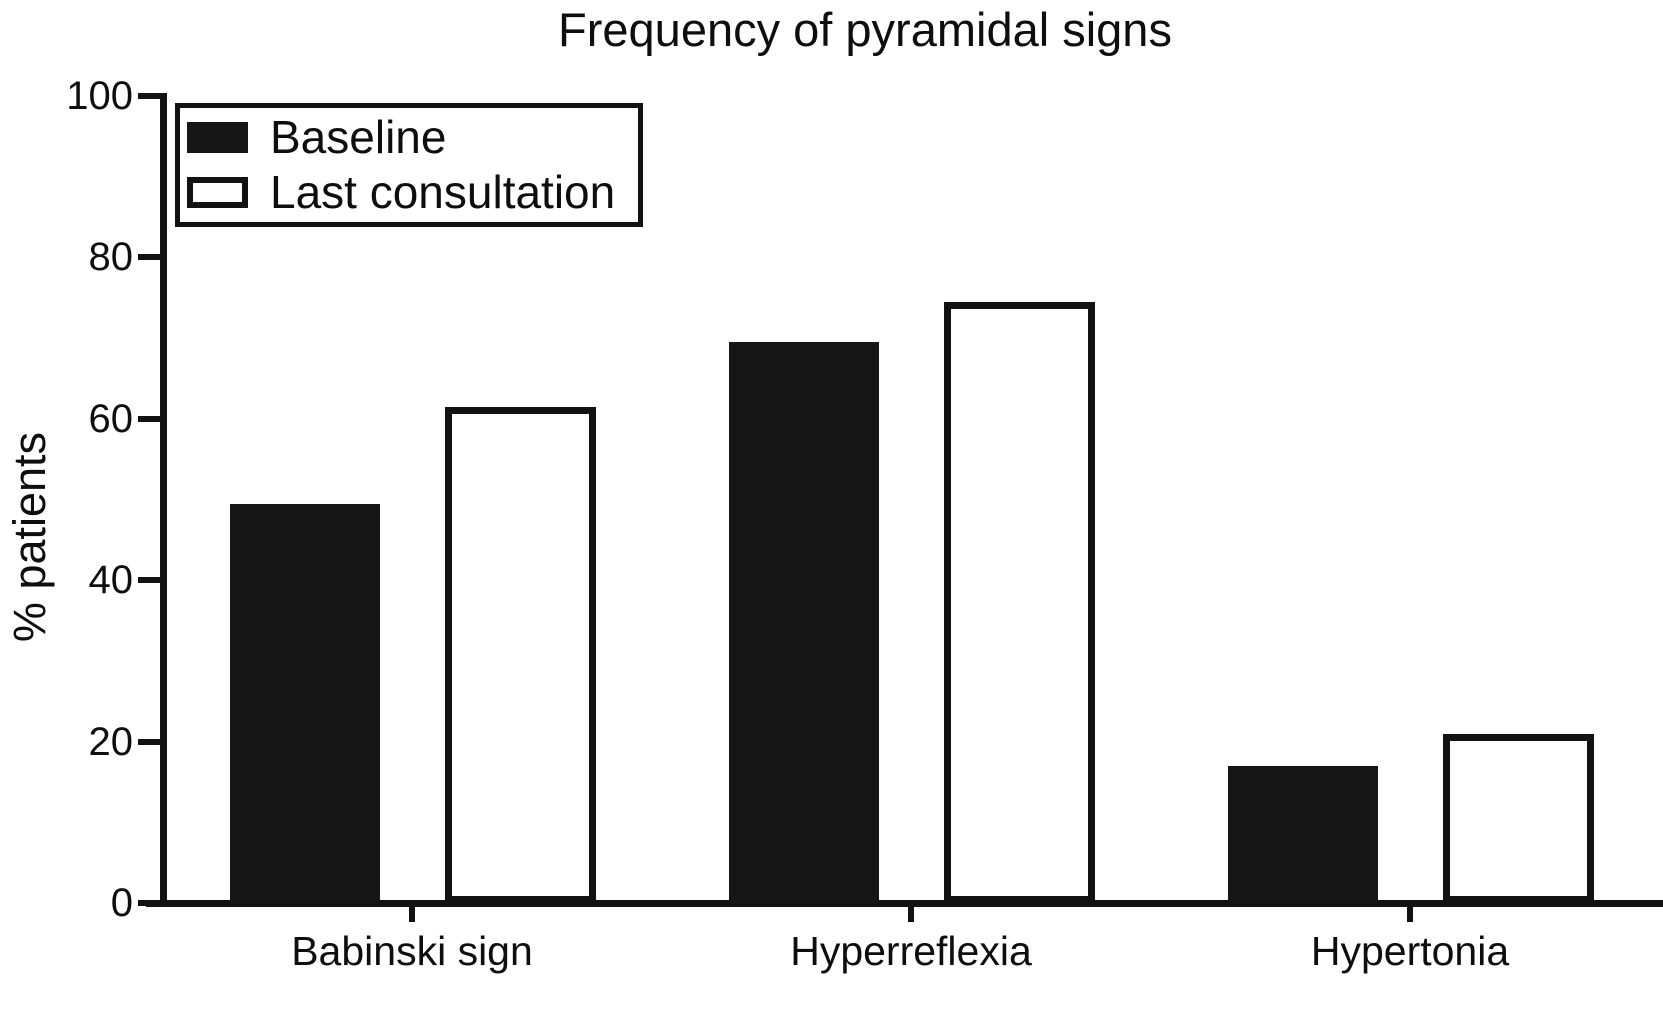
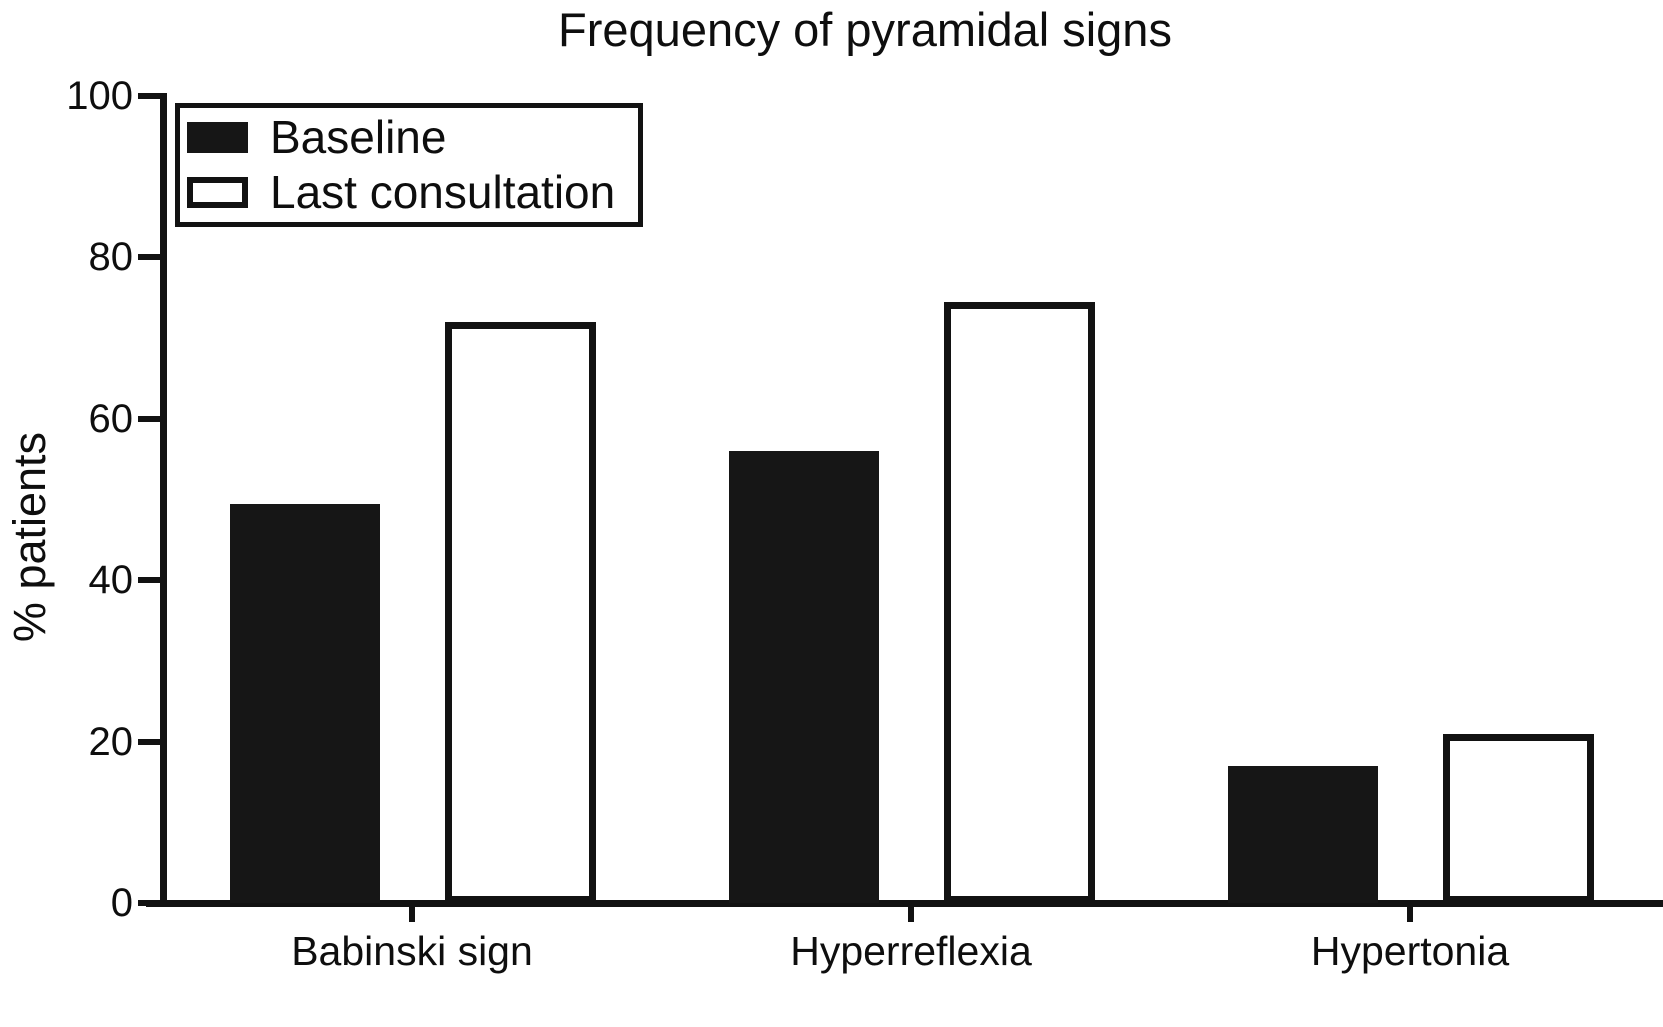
Last consultation/Babinski sign: 62 -> 72
Baseline/Hyperreflexia: 70 -> 56
